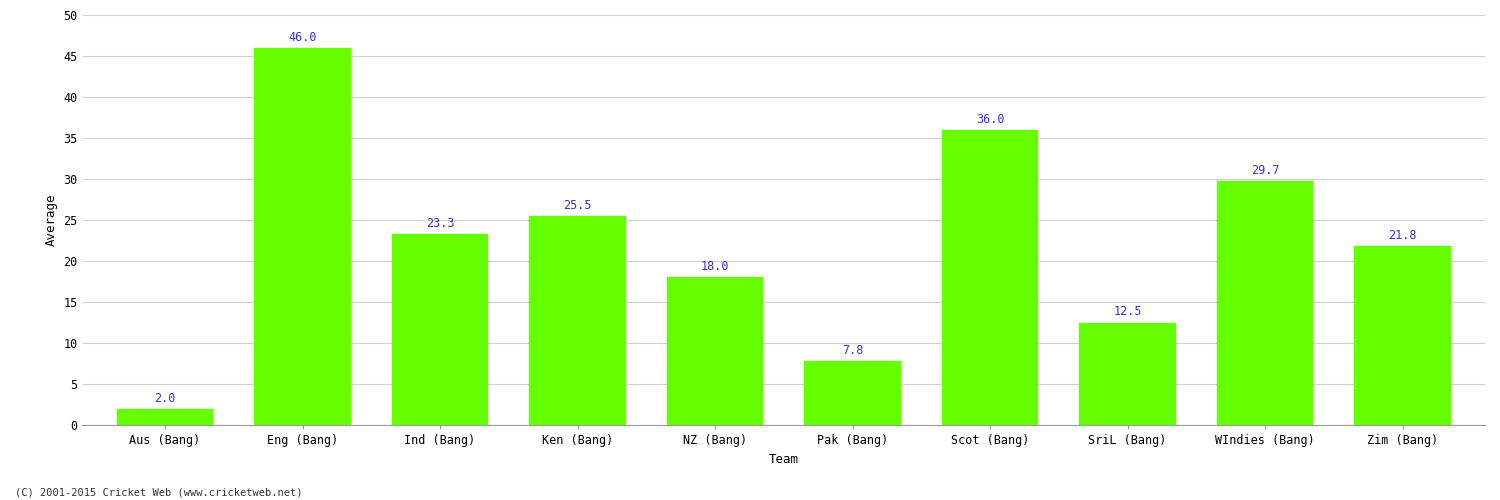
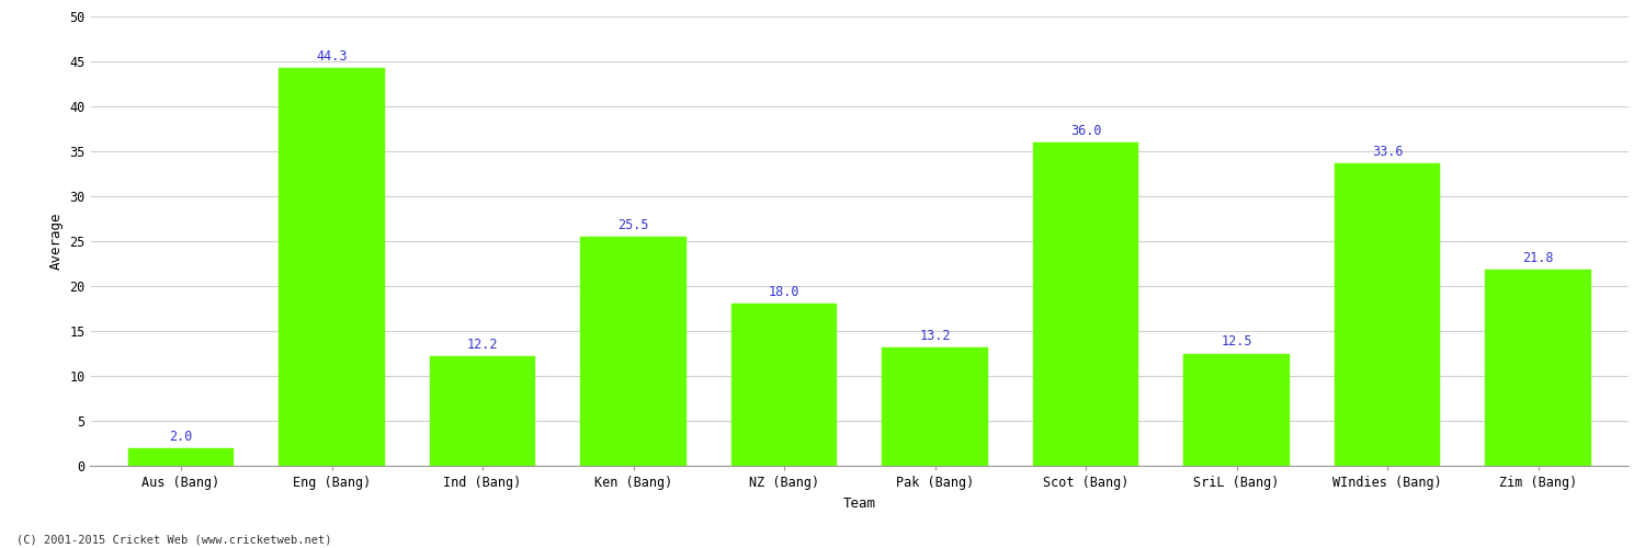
Eng (Bang): 46.0 -> 44.3
Ind (Bang): 23.3 -> 12.2
Pak (Bang): 7.8 -> 13.2
WIndies (Bang): 29.7 -> 33.6
